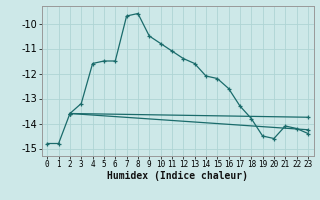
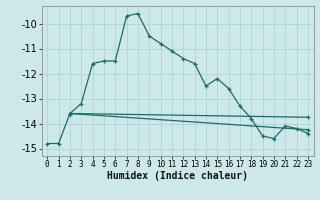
14: -12.1 -> -12.5
